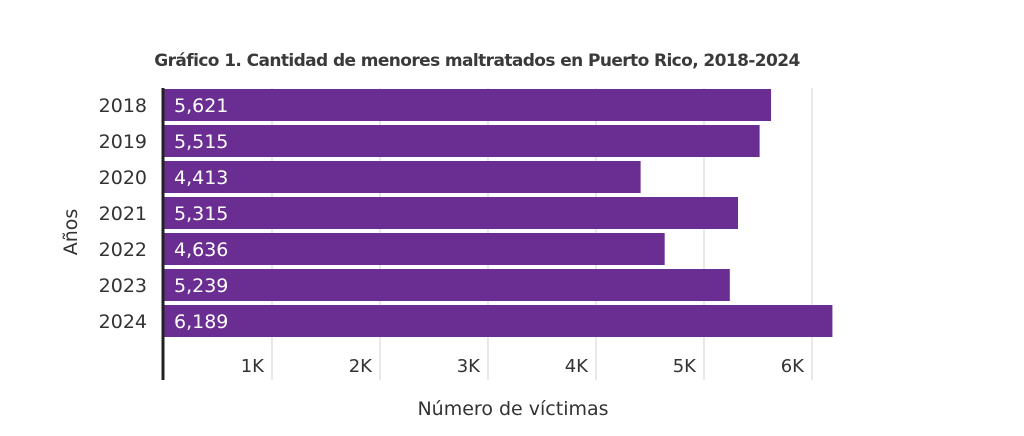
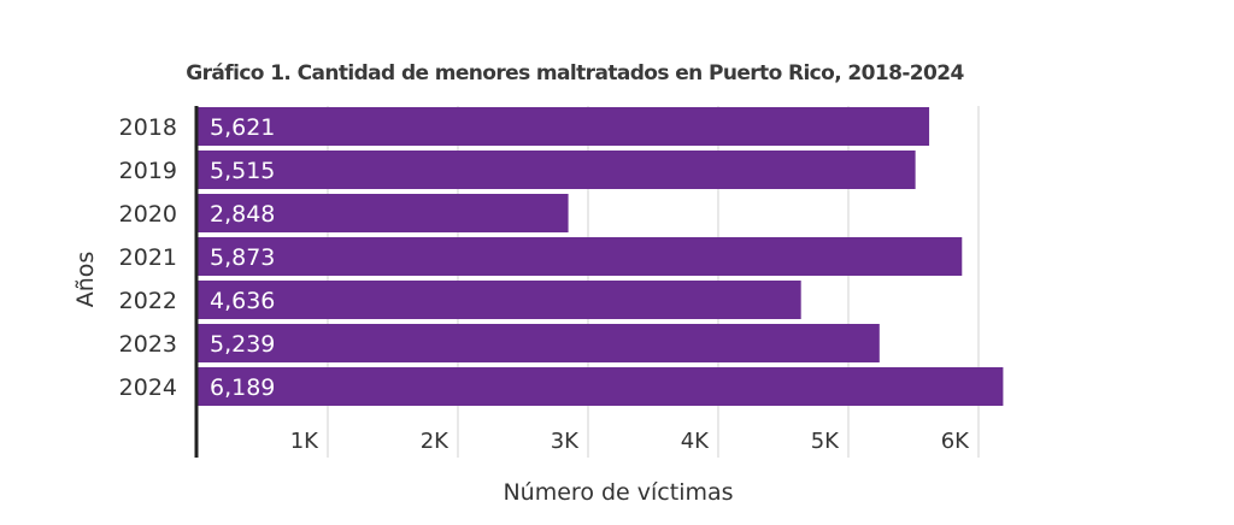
2020: 4,413 -> 2,848
2021: 5,315 -> 5,873
